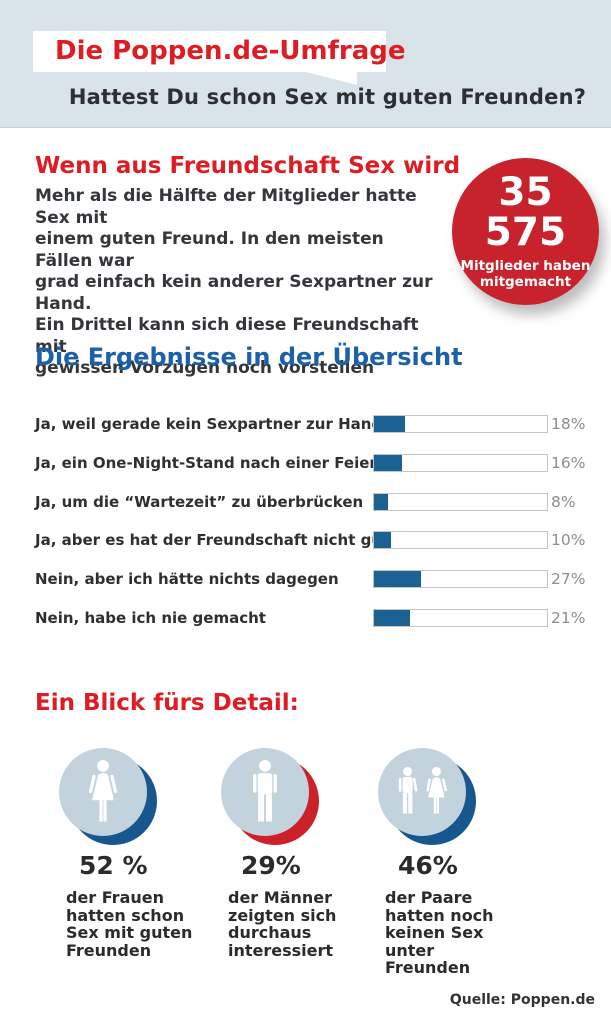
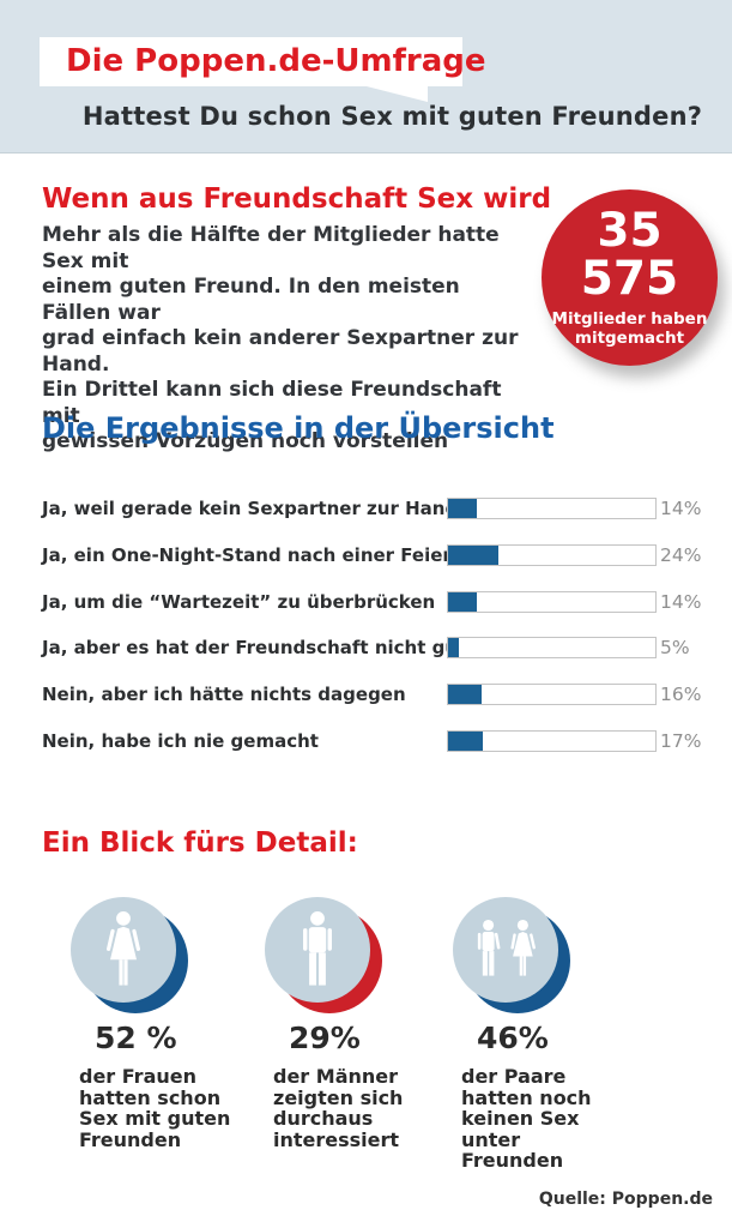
Ja, weil gerade kein Sexpartner zur Hand war: 18% -> 14%
Ja, ein One-Night-Stand nach einer Feier: 16% -> 24%
Ja, um die “Wartezeit” zu überbrücken: 8% -> 14%
Ja, aber es hat der Freundschaft nicht gut getan: 10% -> 5%
Nein, aber ich hätte nichts dagegen: 27% -> 16%
Nein, habe ich nie gemacht: 21% -> 17%
